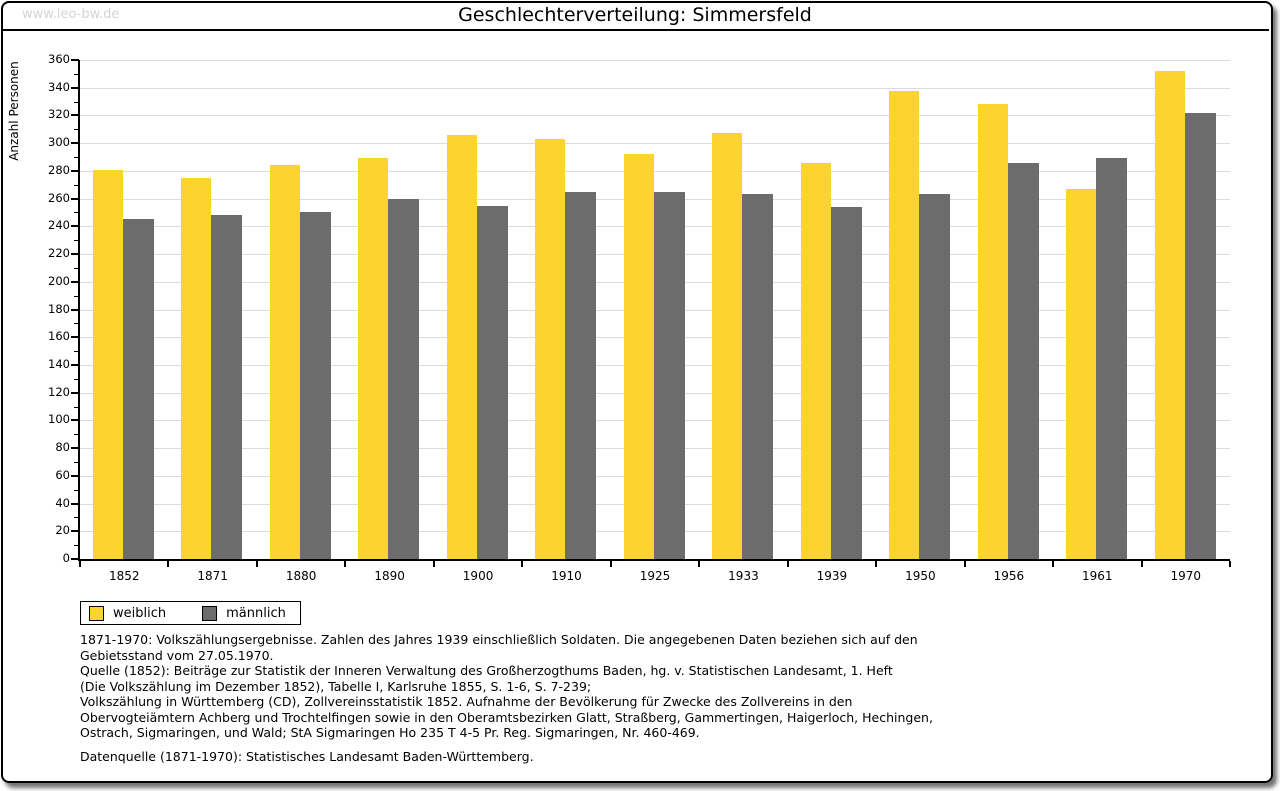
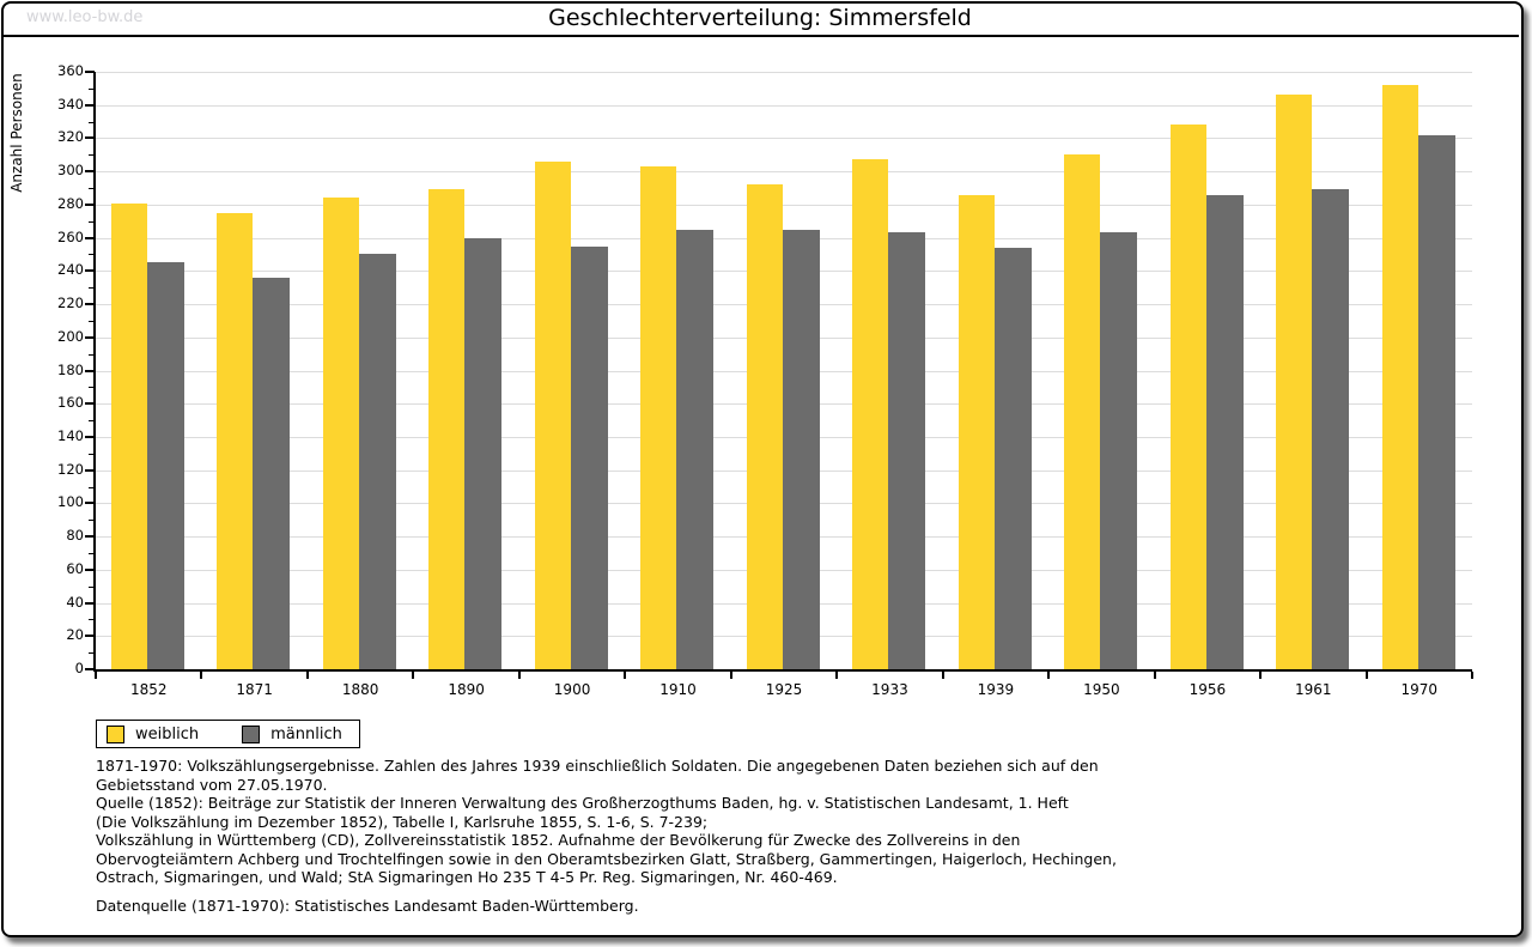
männlich/1871: 248 -> 236
weiblich/1950: 338 -> 310
weiblich/1961: 267 -> 346
